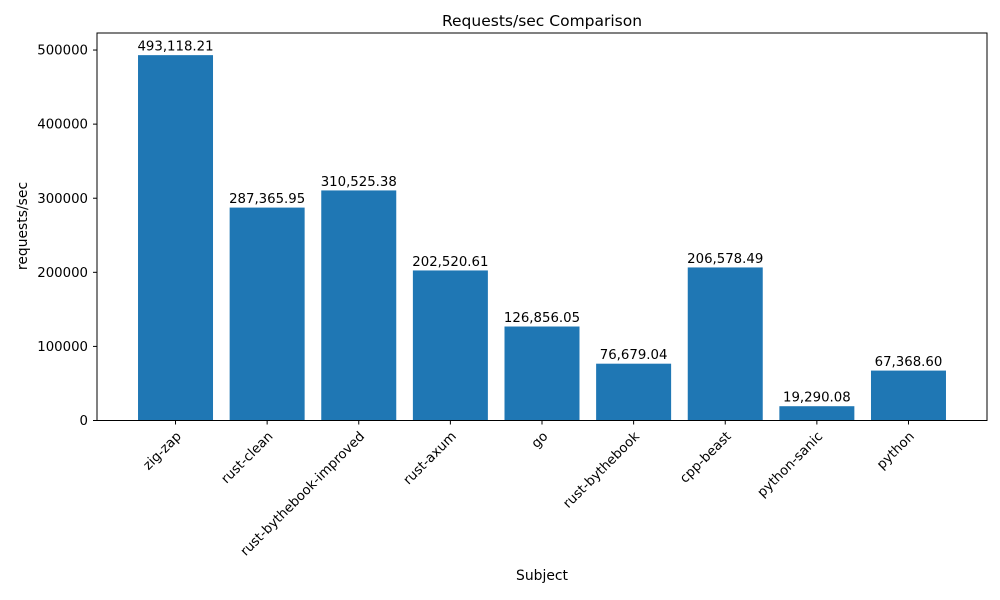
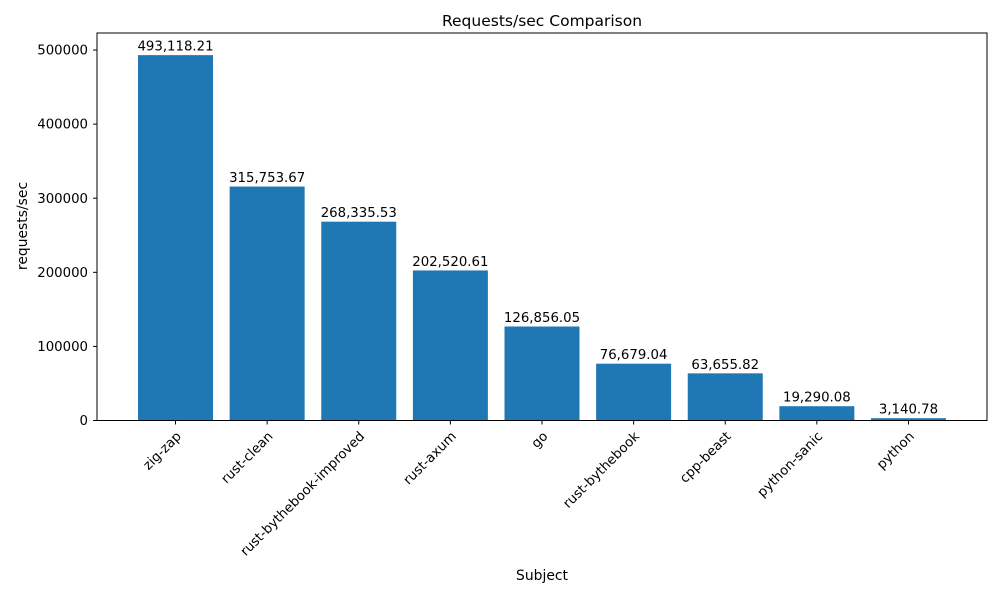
rust-clean: 287,365.95 -> 315,753.67
rust-bythebook-improved: 310,525.38 -> 268,335.53
cpp-beast: 206,578.49 -> 63,655.82
python: 67,368.60 -> 3,140.78
